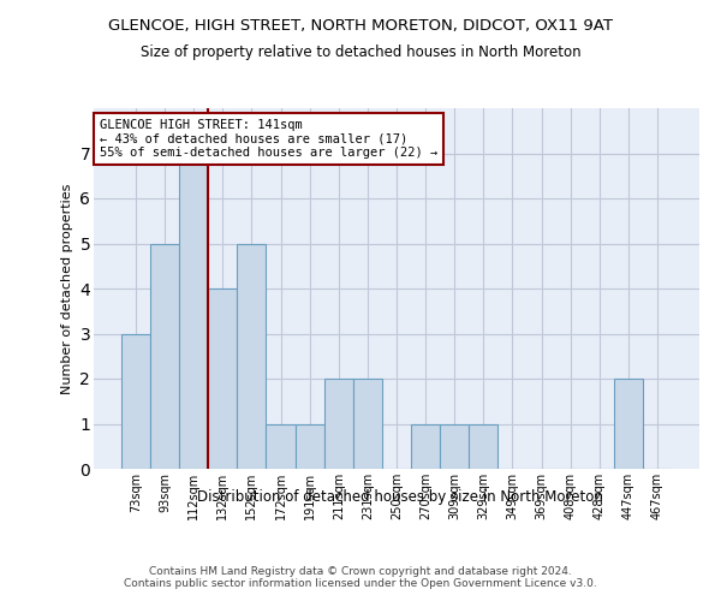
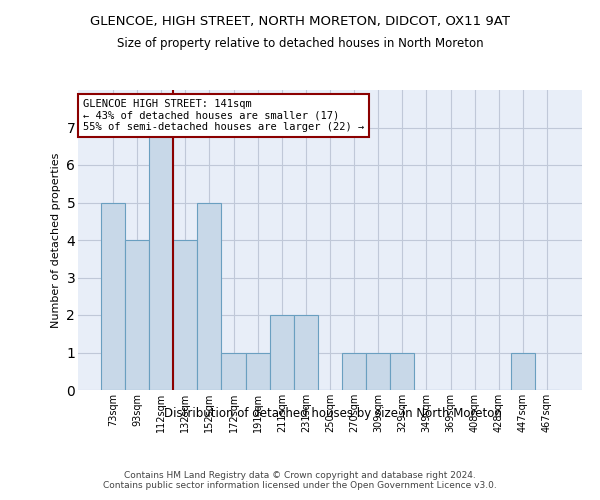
73sqm: 3 -> 5
93sqm: 5 -> 4
447sqm: 2 -> 1
